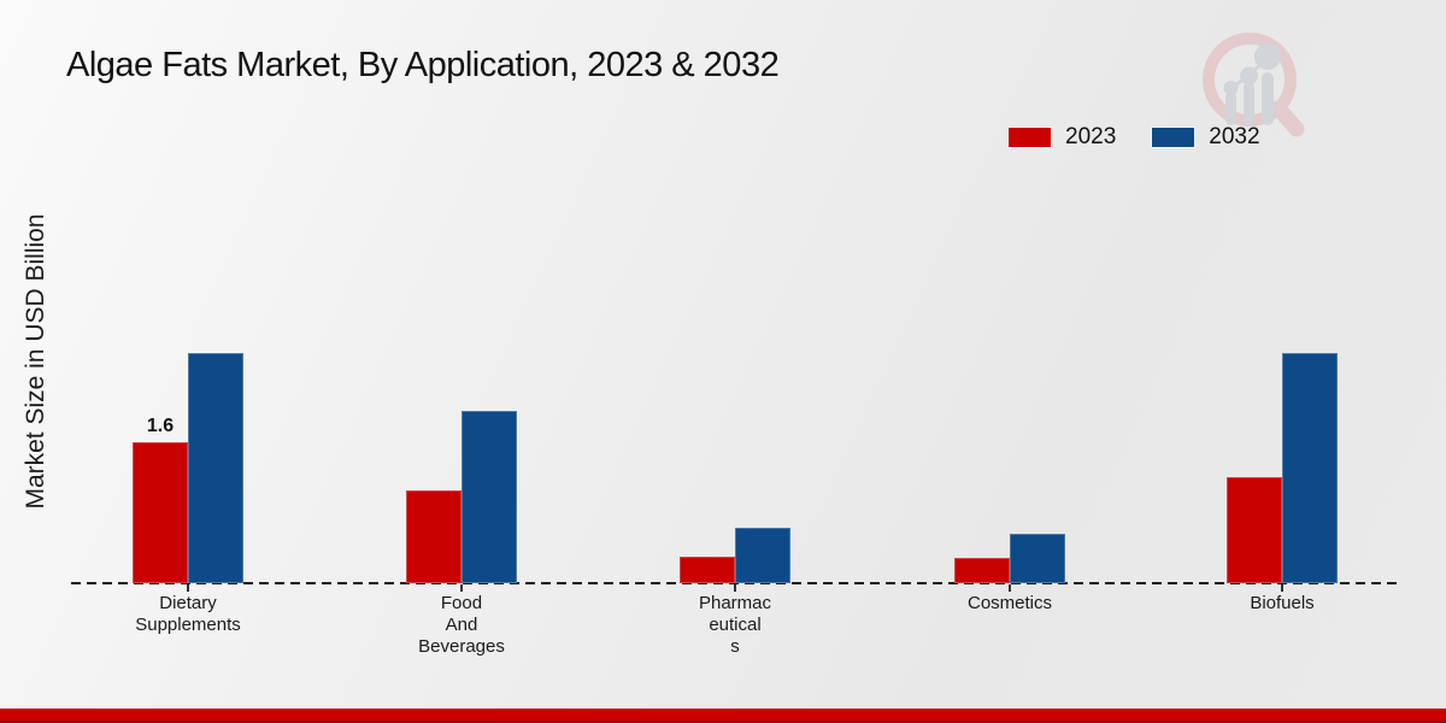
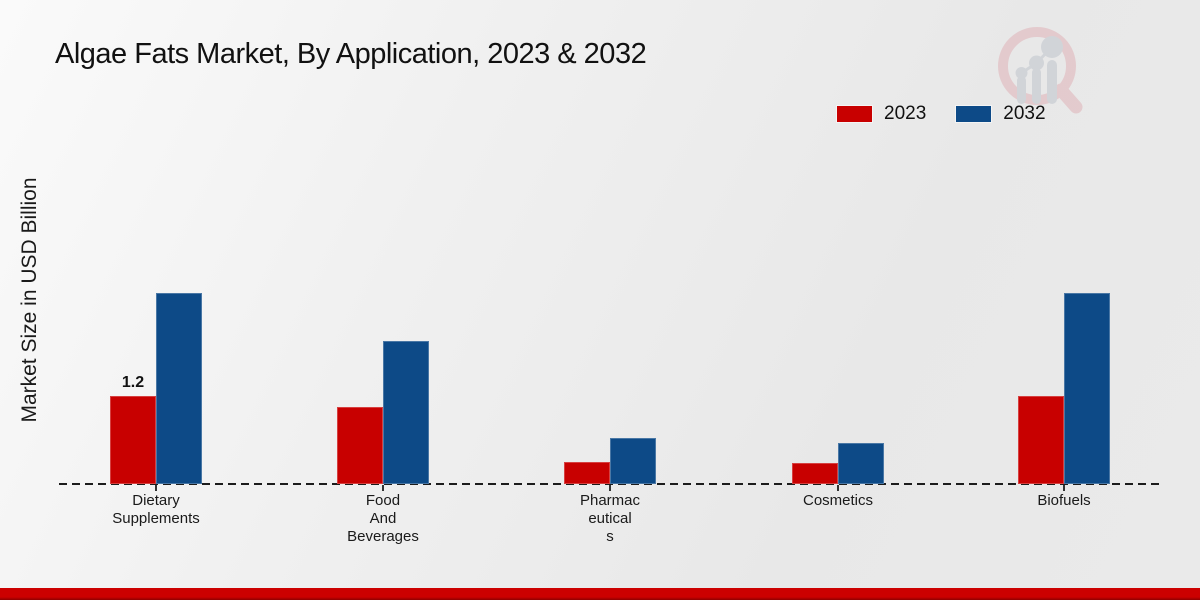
2023/Dietary Supplements: 1.6 -> 1.2
